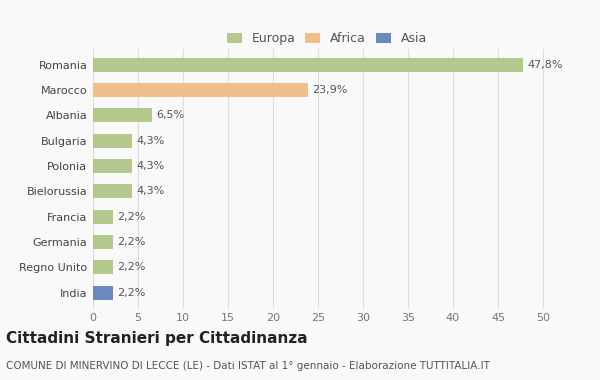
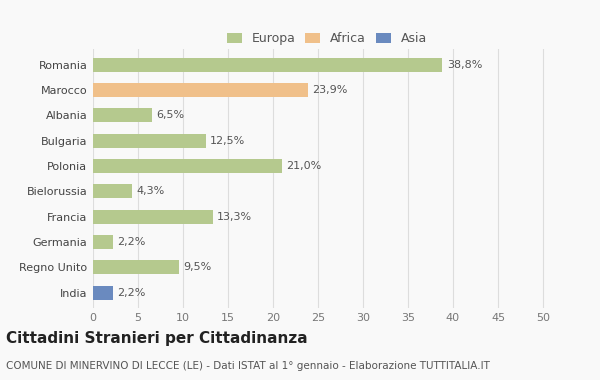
Romania: 47,8% -> 38,8%
Bulgaria: 4,3% -> 12,5%
Polonia: 4,3% -> 21,0%
Francia: 2,2% -> 13,3%
Regno Unito: 2,2% -> 9,5%
